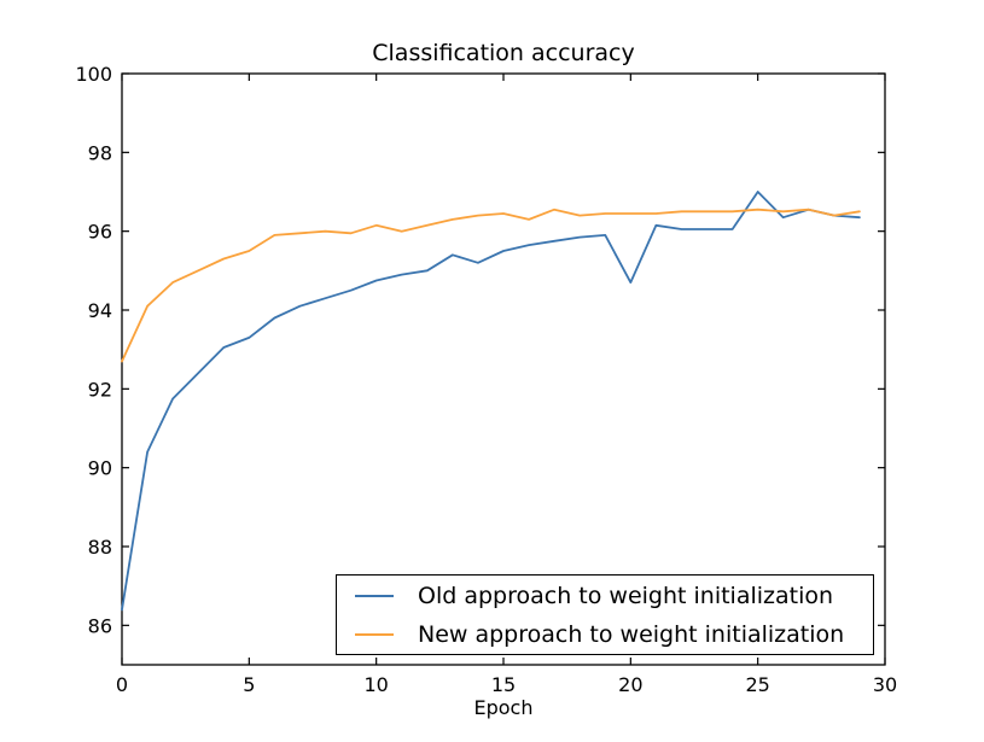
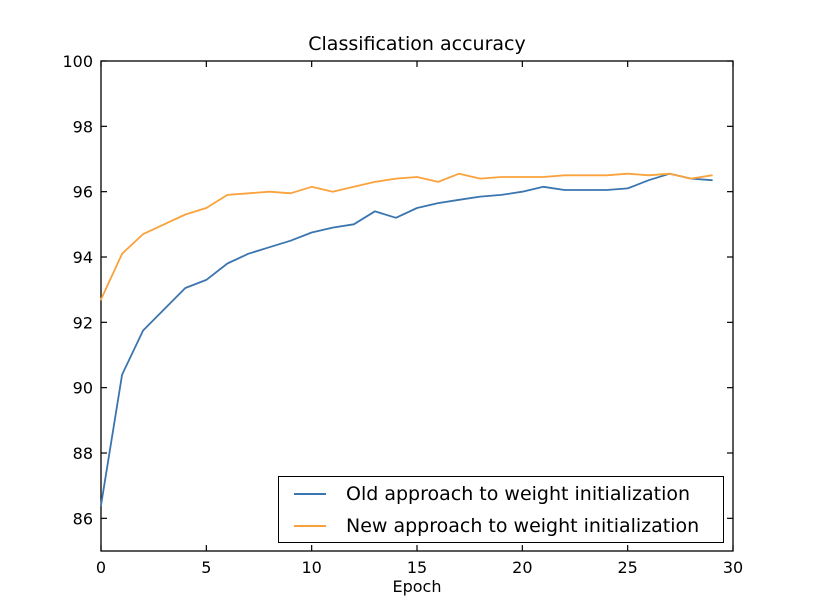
Old approach to weight initialization/20: 94.7 -> 96.0
Old approach to weight initialization/25: 97.0 -> 96.1
